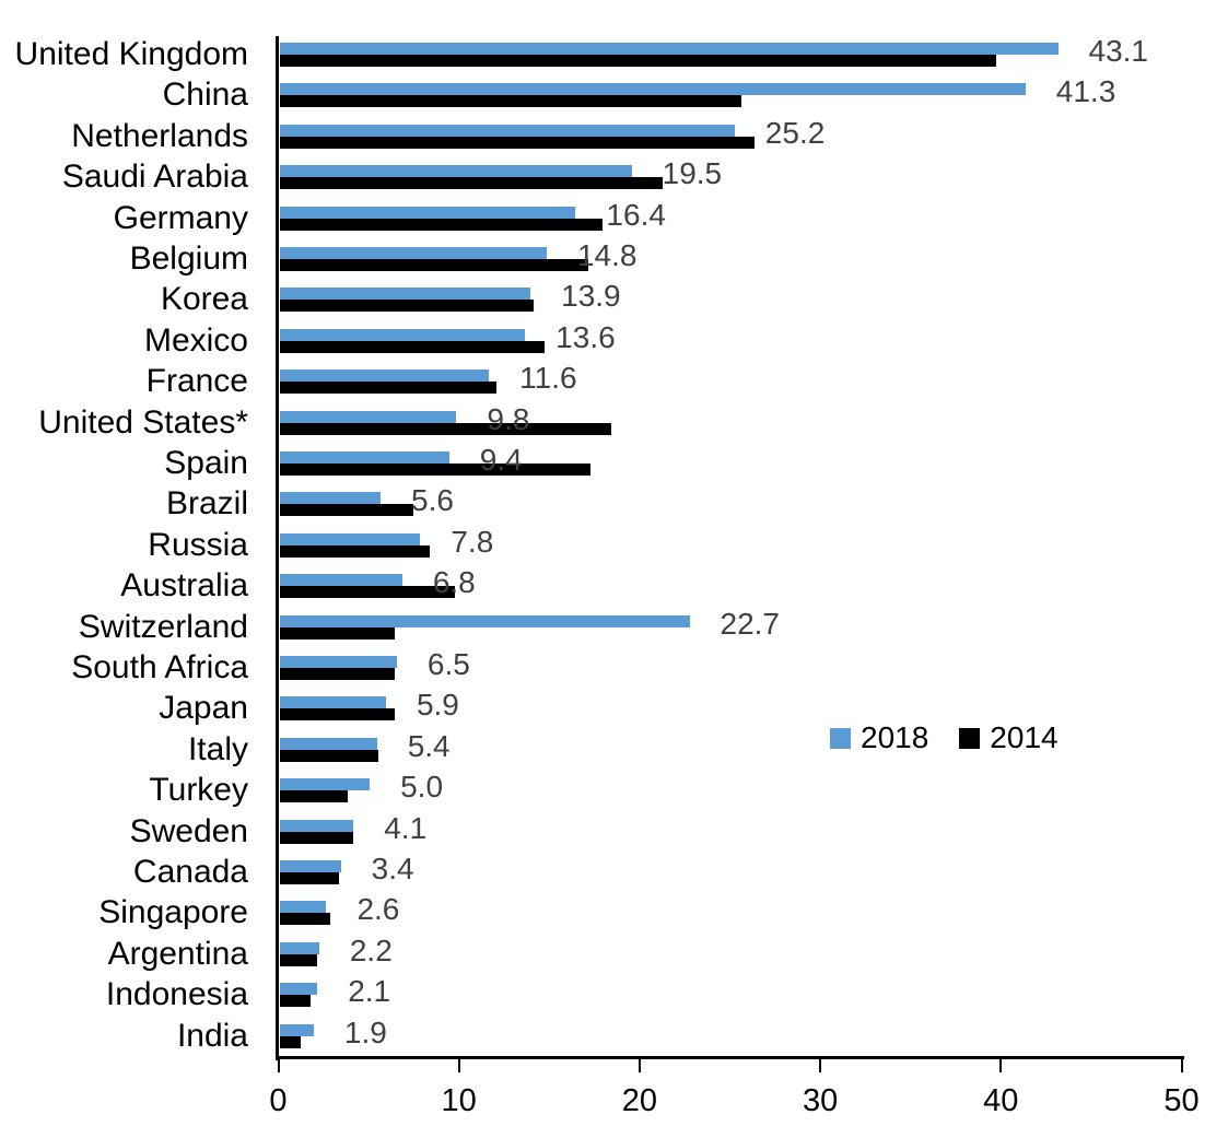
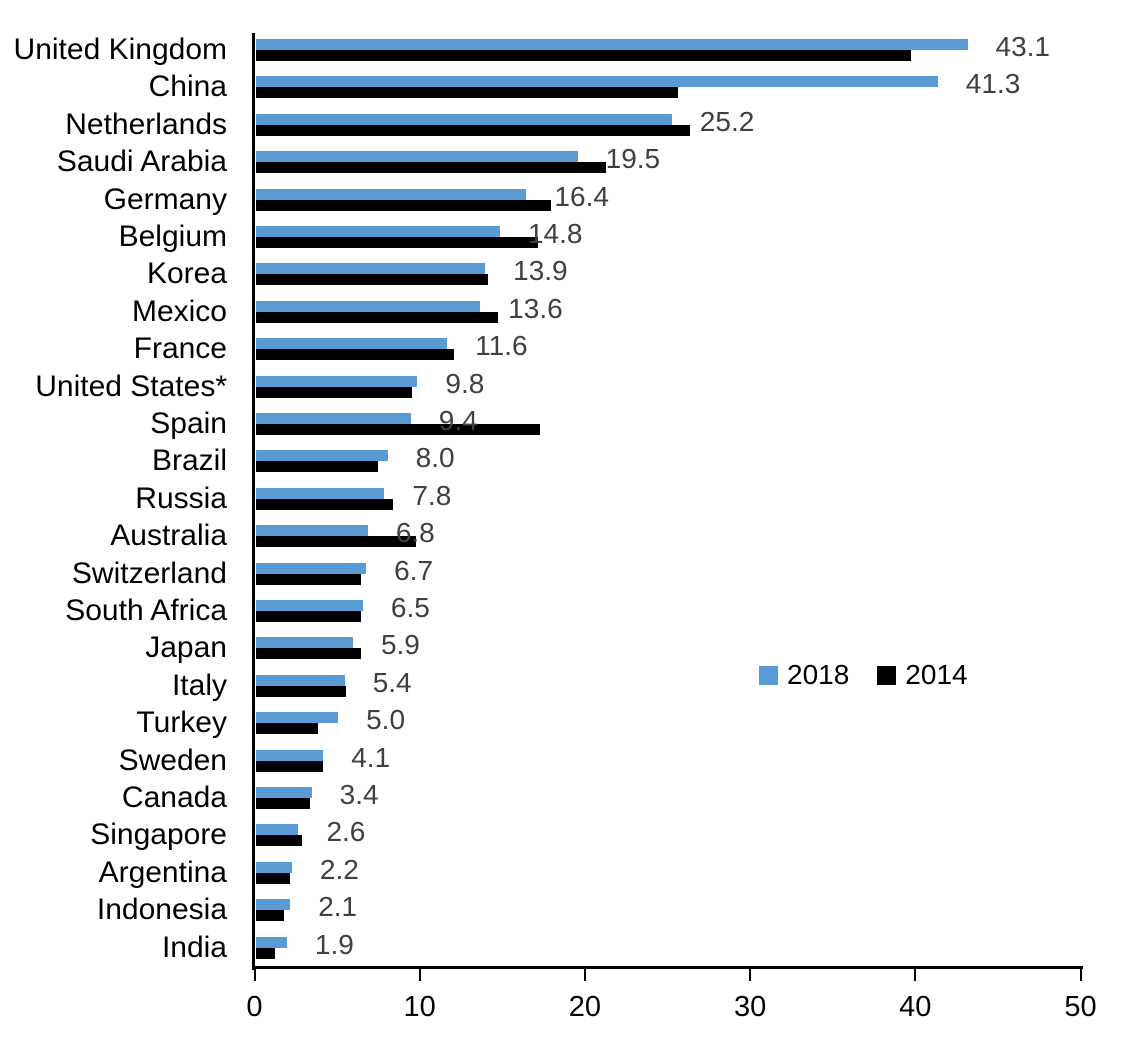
2014/United States*: 18.4 -> 9.5
2018/Brazil: 5.6 -> 8.0
2018/Switzerland: 22.7 -> 6.7
